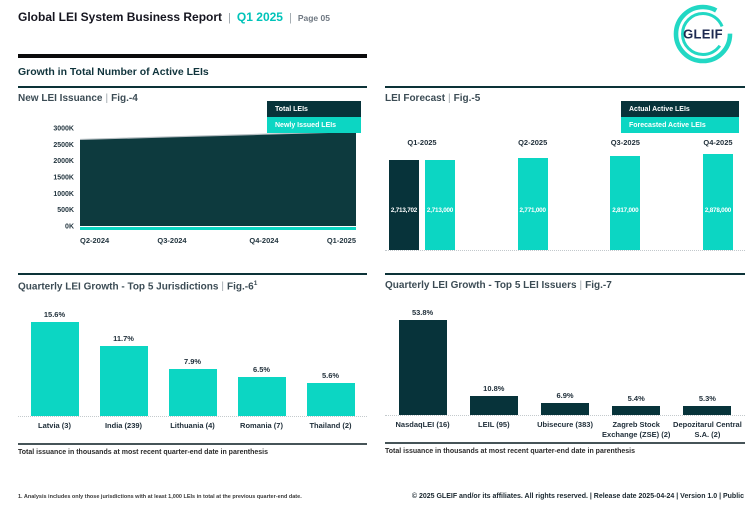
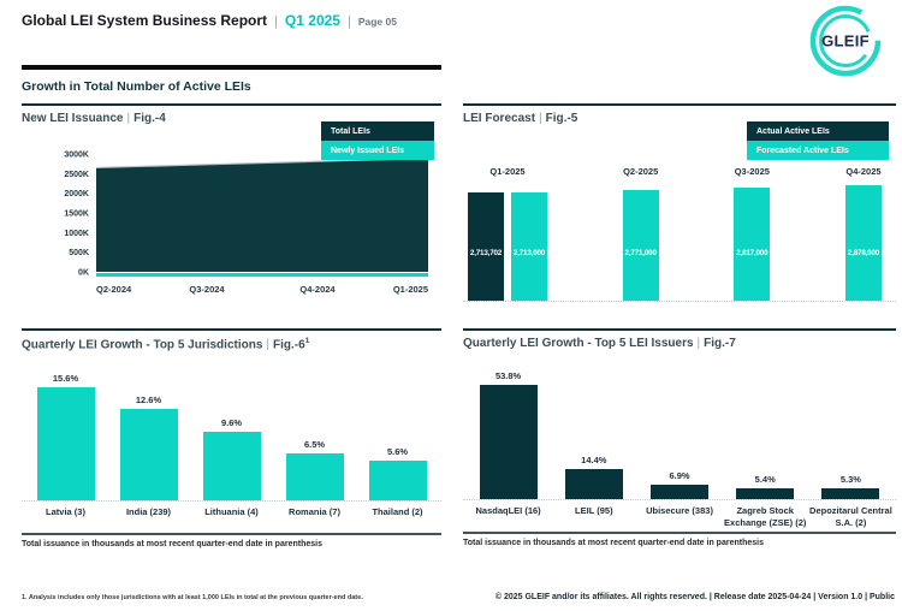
Quarterly LEI Growth - Top 5 Jurisdictions/India (239): 11.7% -> 12.6%
Quarterly LEI Growth - Top 5 Jurisdictions/Lithuania (4): 7.9% -> 9.6%
Quarterly LEI Growth - Top 5 LEI Issuers/LEIL (95): 10.8% -> 14.4%
